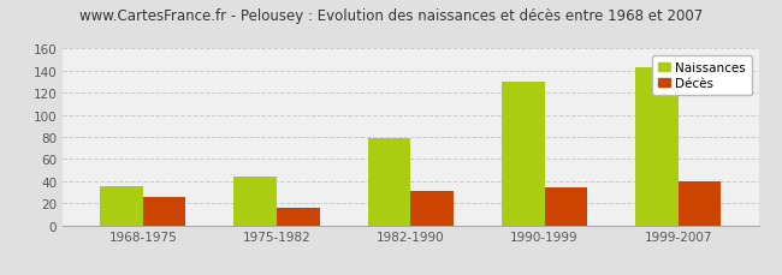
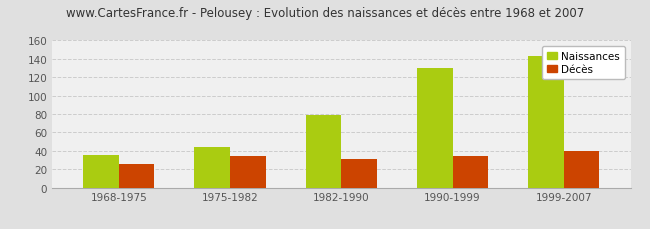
Décès/1975-1982: 16 -> 34
